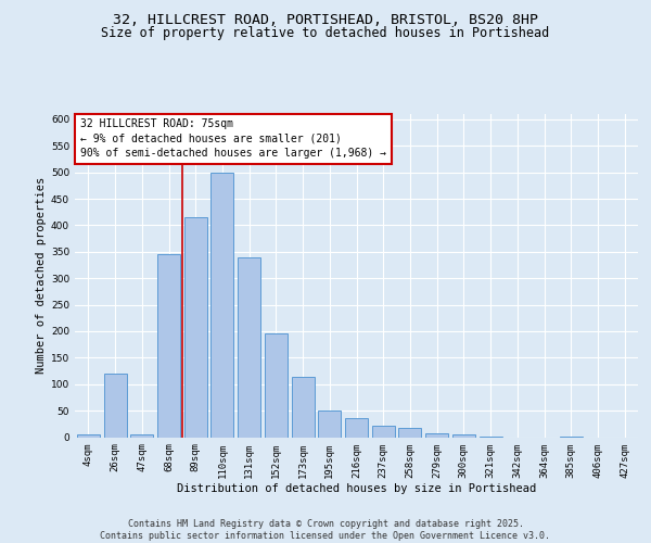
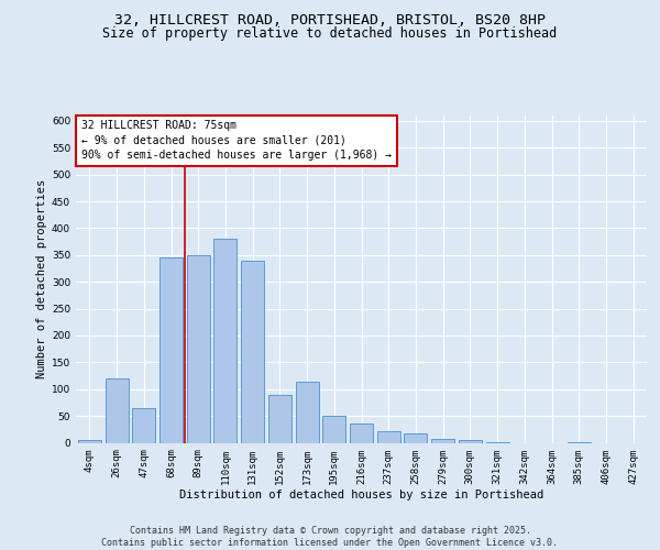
47sqm: 5 -> 65
89sqm: 415 -> 350
110sqm: 500 -> 380
152sqm: 195 -> 90
